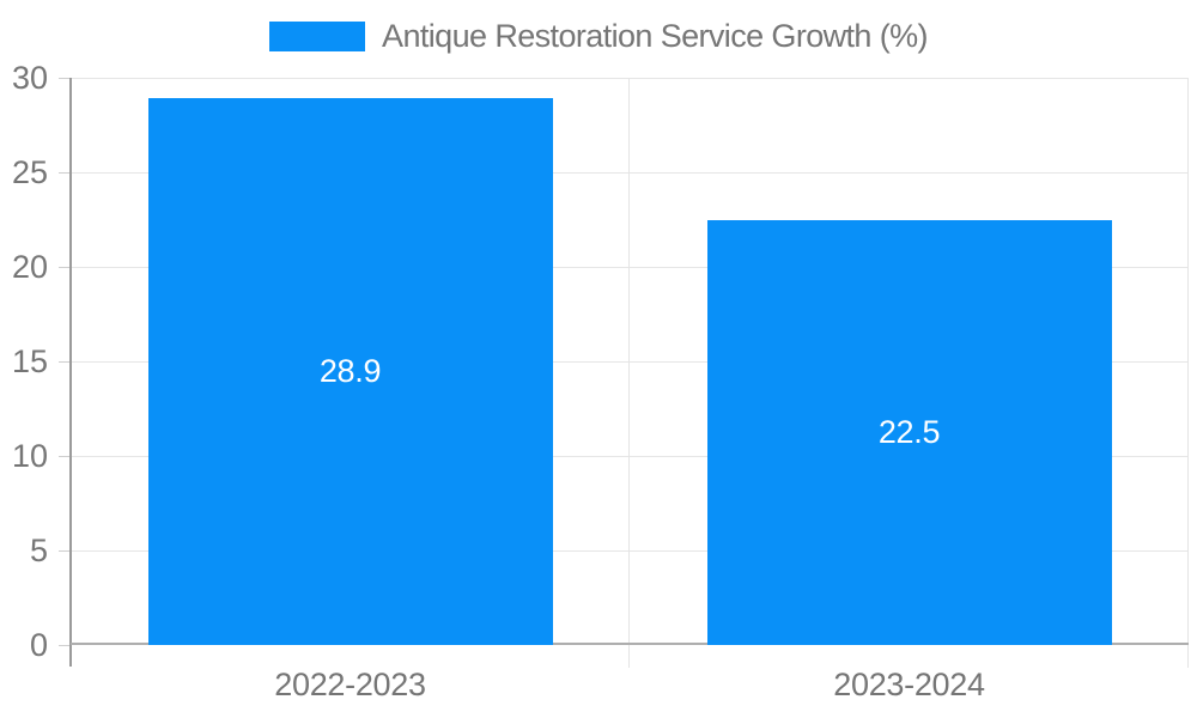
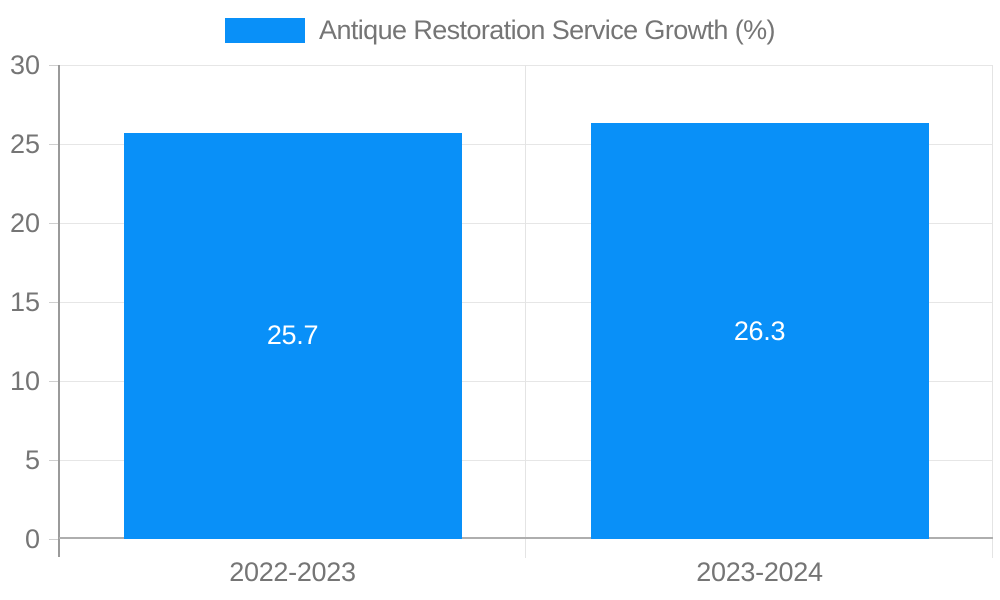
2022-2023: 28.9 -> 25.7
2023-2024: 22.5 -> 26.3
